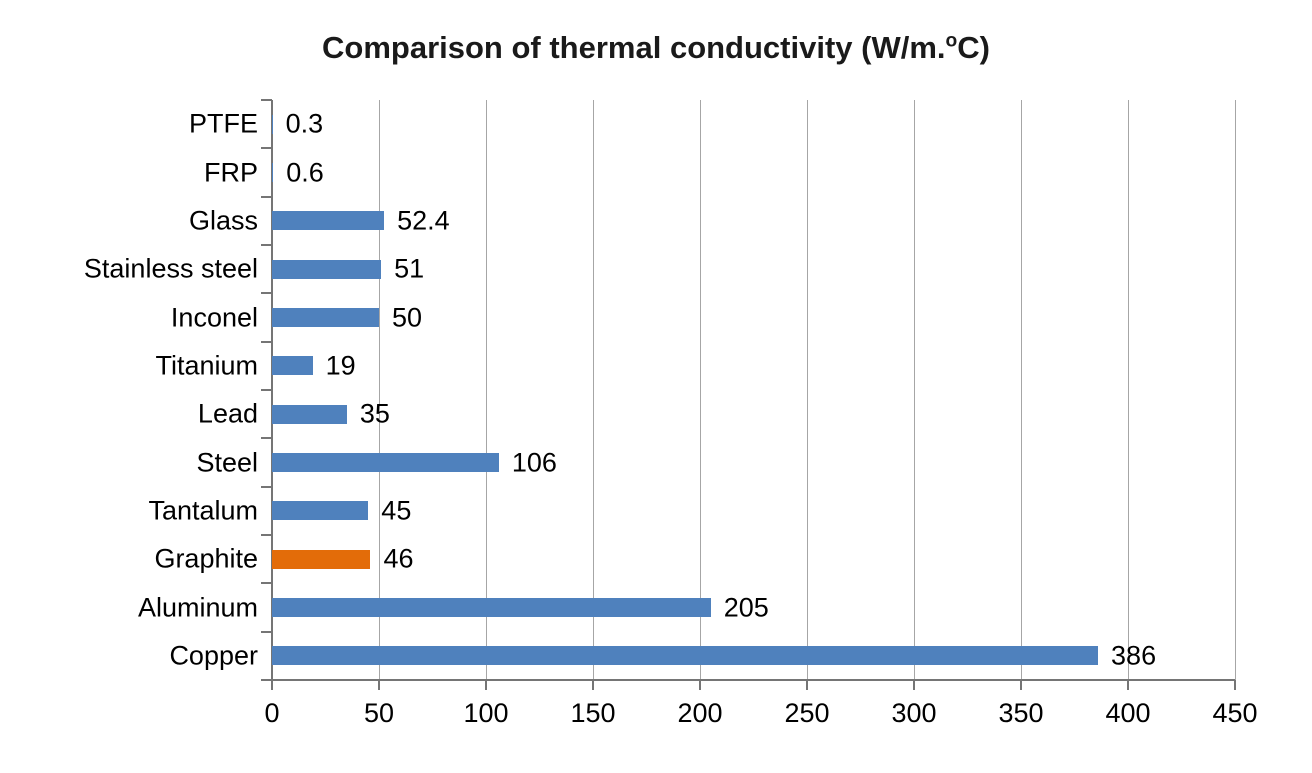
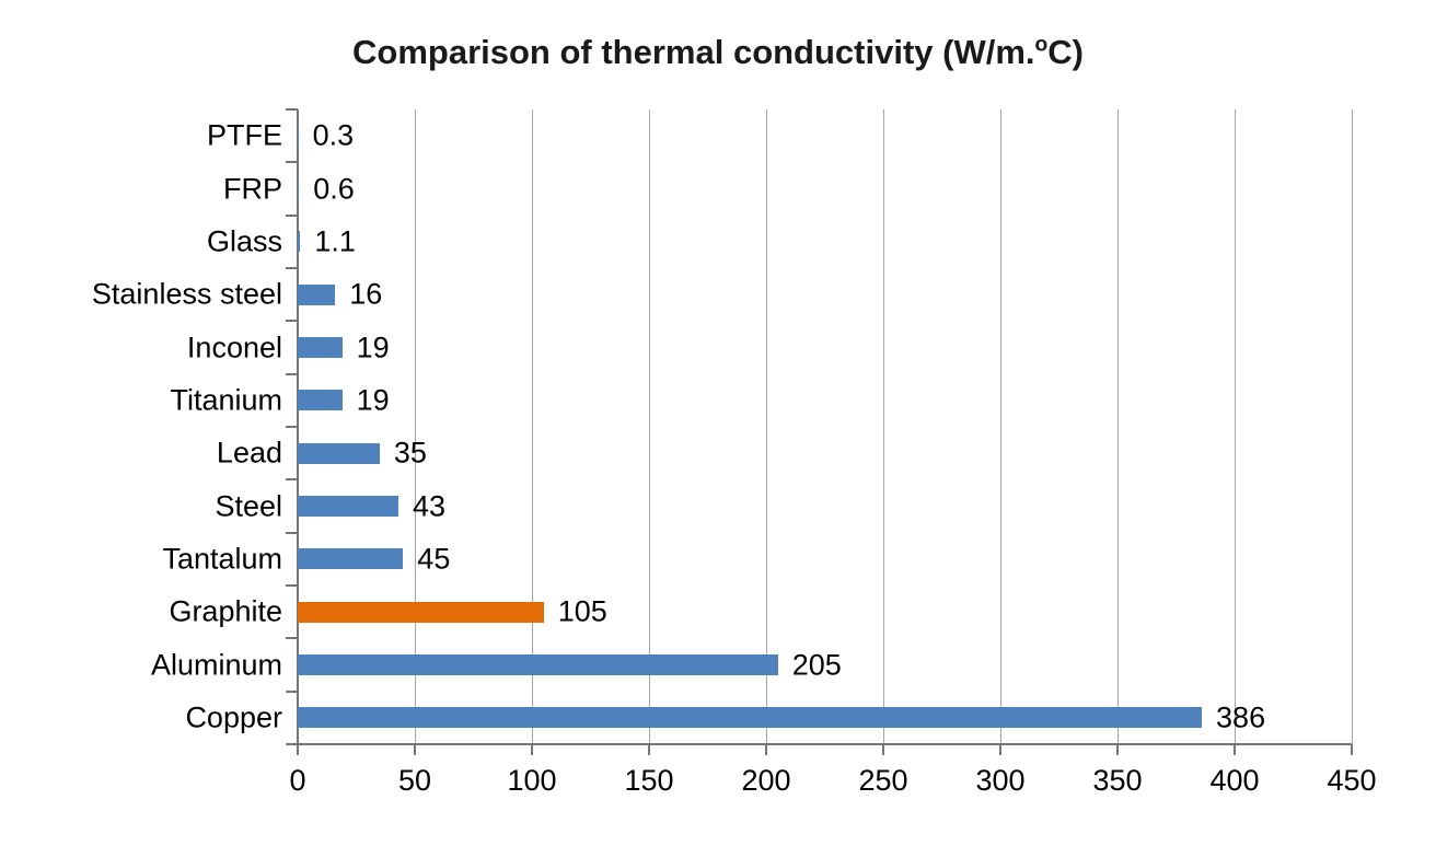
Glass: 52.4 -> 1.1
Stainless steel: 51 -> 16
Inconel: 50 -> 19
Steel: 106 -> 43
Graphite: 46 -> 105
